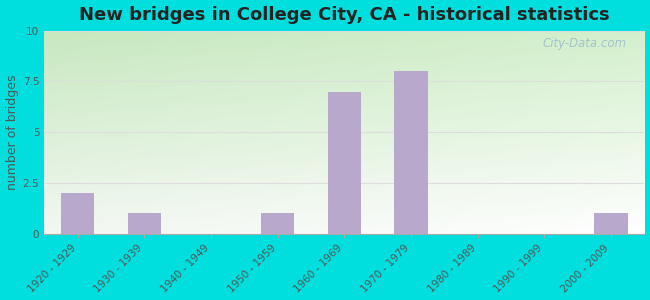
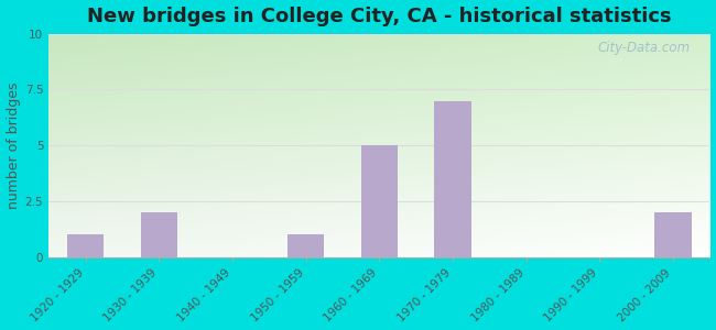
1920 - 1929: 2 -> 1
1930 - 1939: 1 -> 2
1960 - 1969: 7 -> 5
1970 - 1979: 8 -> 7
2000 - 2009: 1 -> 2
